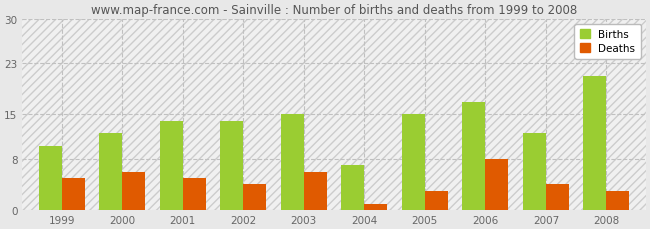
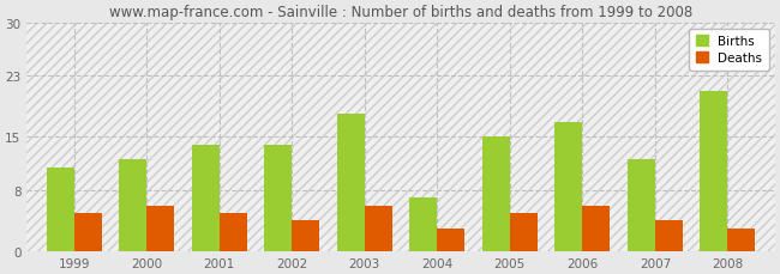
Births/1999: 10 -> 11
Births/2003: 15 -> 18
Deaths/2004: 1 -> 3
Deaths/2005: 3 -> 5
Deaths/2006: 8 -> 6
